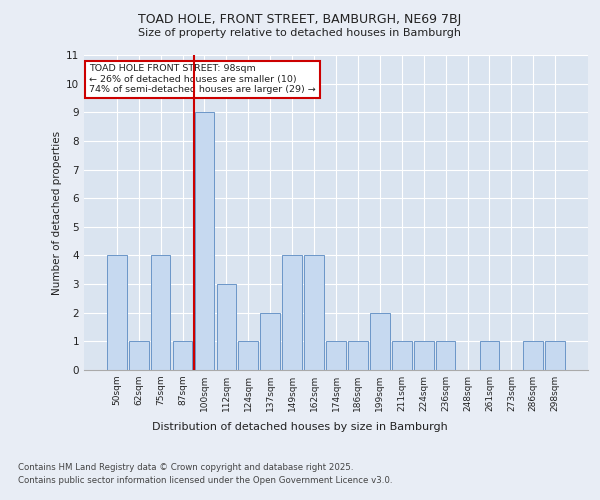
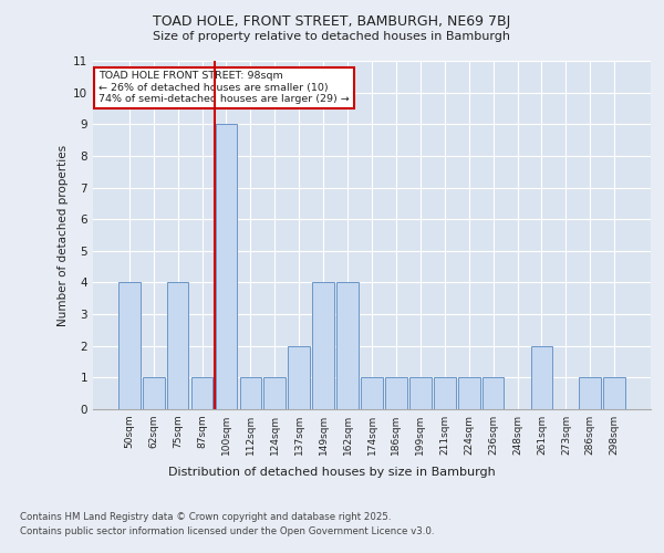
112sqm: 3 -> 1
199sqm: 2 -> 1
261sqm: 1 -> 2
